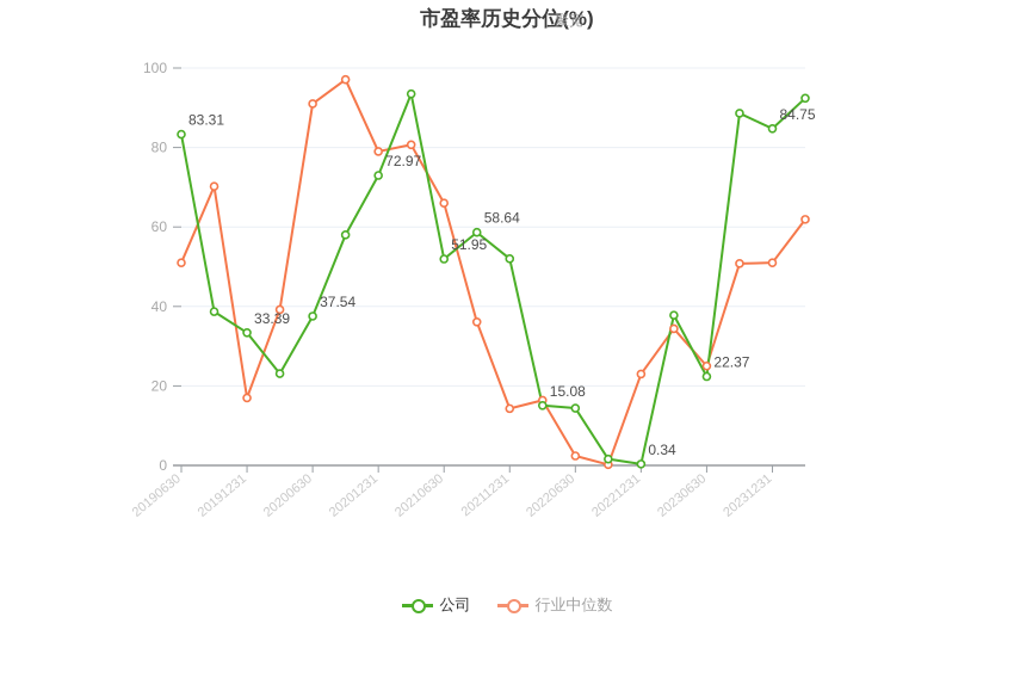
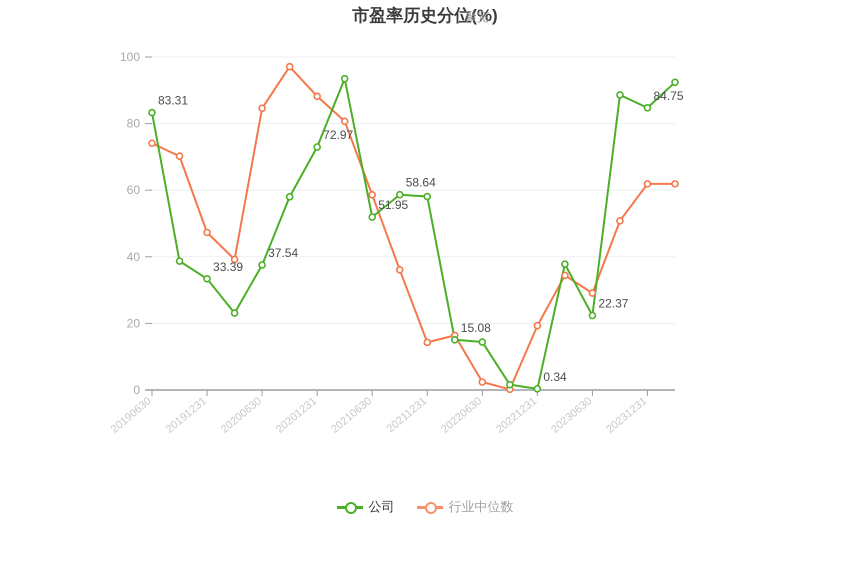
行业中位数/20190630: 51 -> 74
行业中位数/20191231: 17 -> 47
行业中位数/20200630: 91 -> 85
行业中位数/20201231: 79 -> 88
行业中位数/20210630: 66 -> 59
公司/20211231: 52 -> 58
行业中位数/20221231: 23 -> 19
行业中位数/20230630: 25 -> 29
行业中位数/20231231: 51 -> 62
